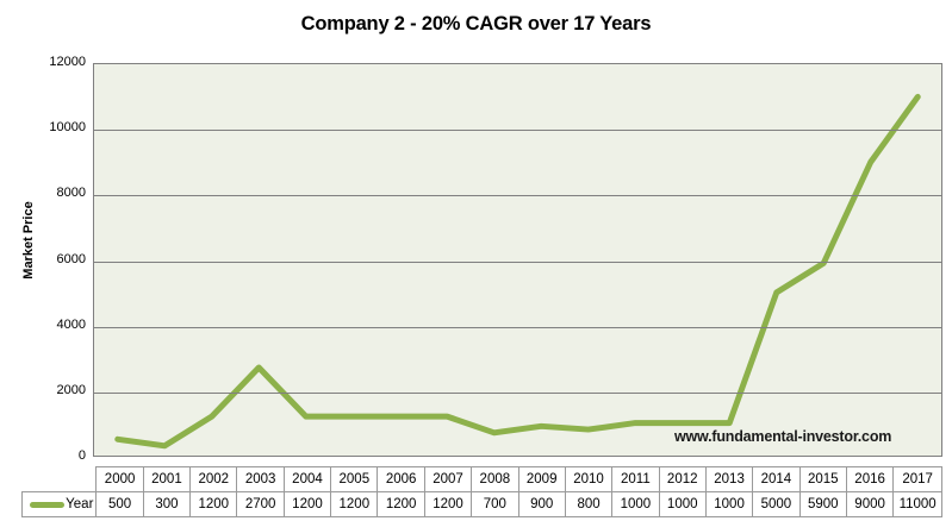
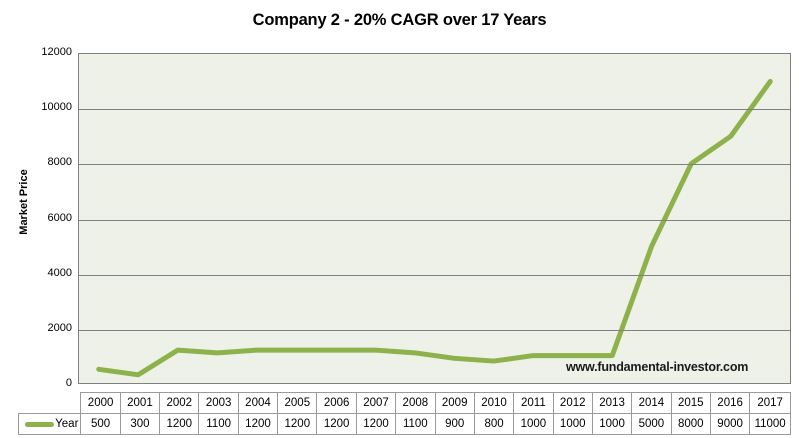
2003: 2700 -> 1100
2008: 700 -> 1100
2015: 5900 -> 8000
